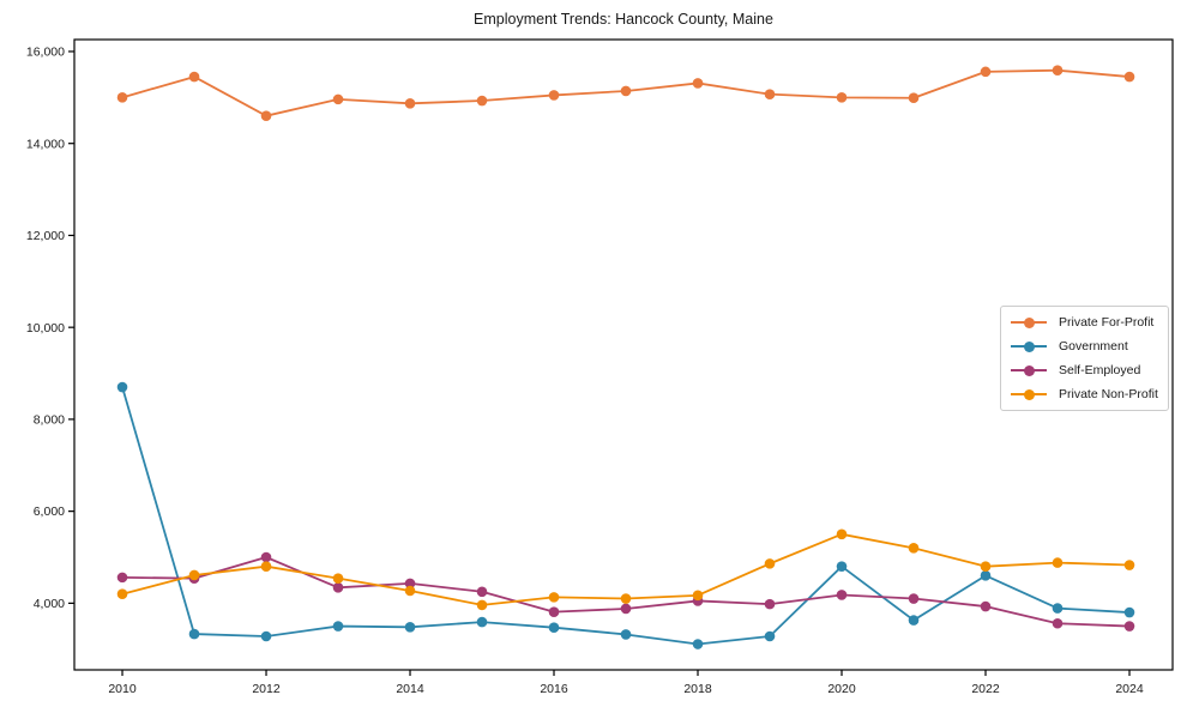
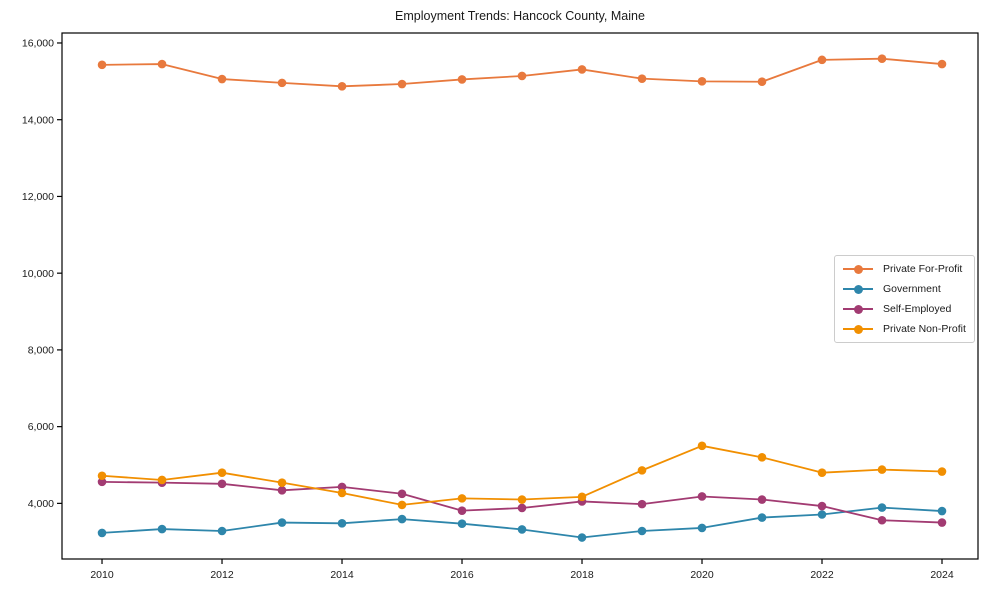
Private For-Profit/2010: 15000 -> 15400
Government/2010: 8700 -> 3200
Private Non-Profit/2010: 4200 -> 4700
Private For-Profit/2012: 14600 -> 15100
Self-Employed/2012: 5000 -> 4500
Government/2020: 4800 -> 3400
Government/2022: 4600 -> 3700
